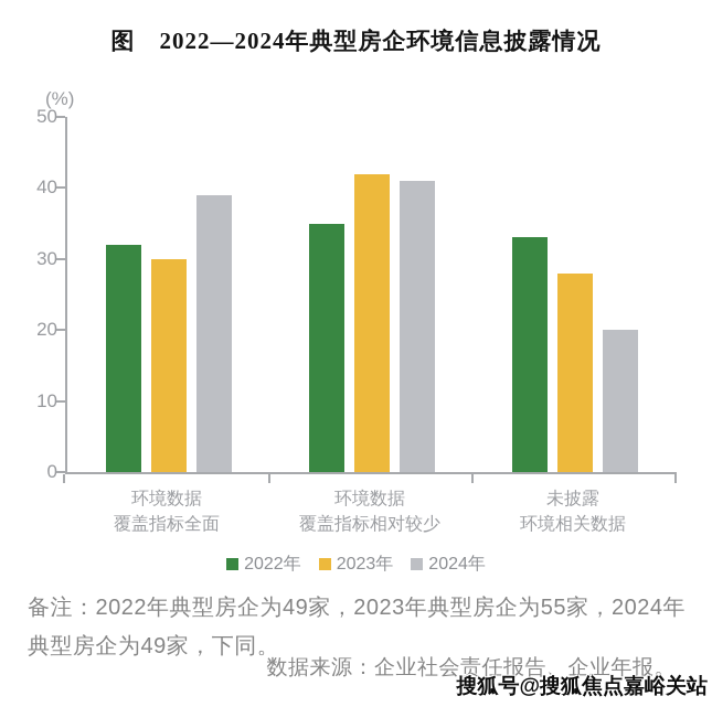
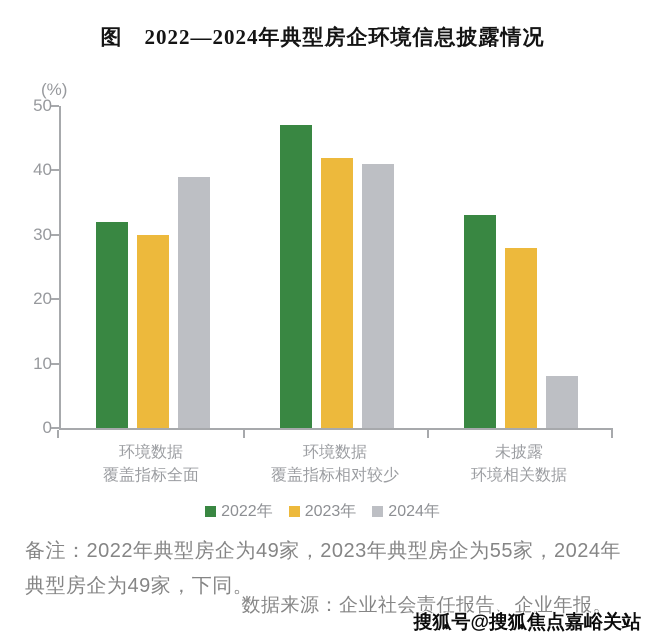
2022年/环境数据 覆盖指标相对较少: 35 -> 47
2024年/未披露 环境相关数据: 20 -> 8
